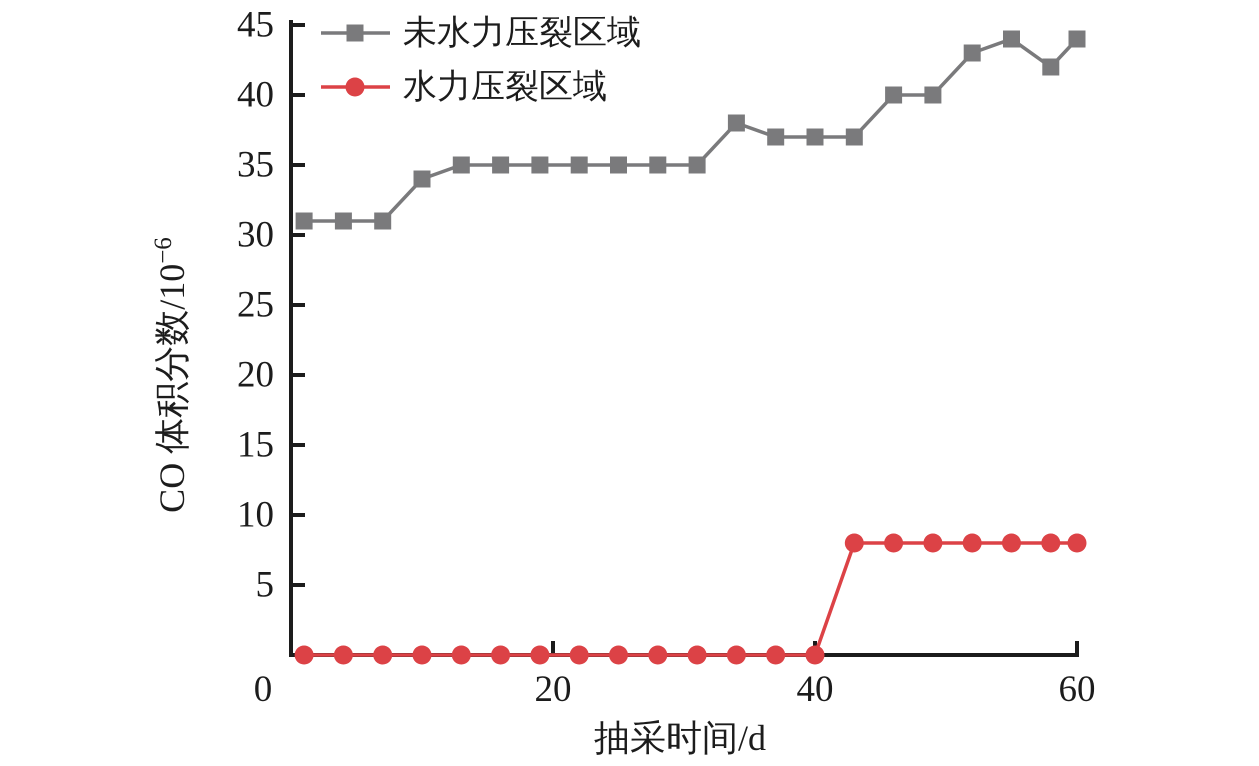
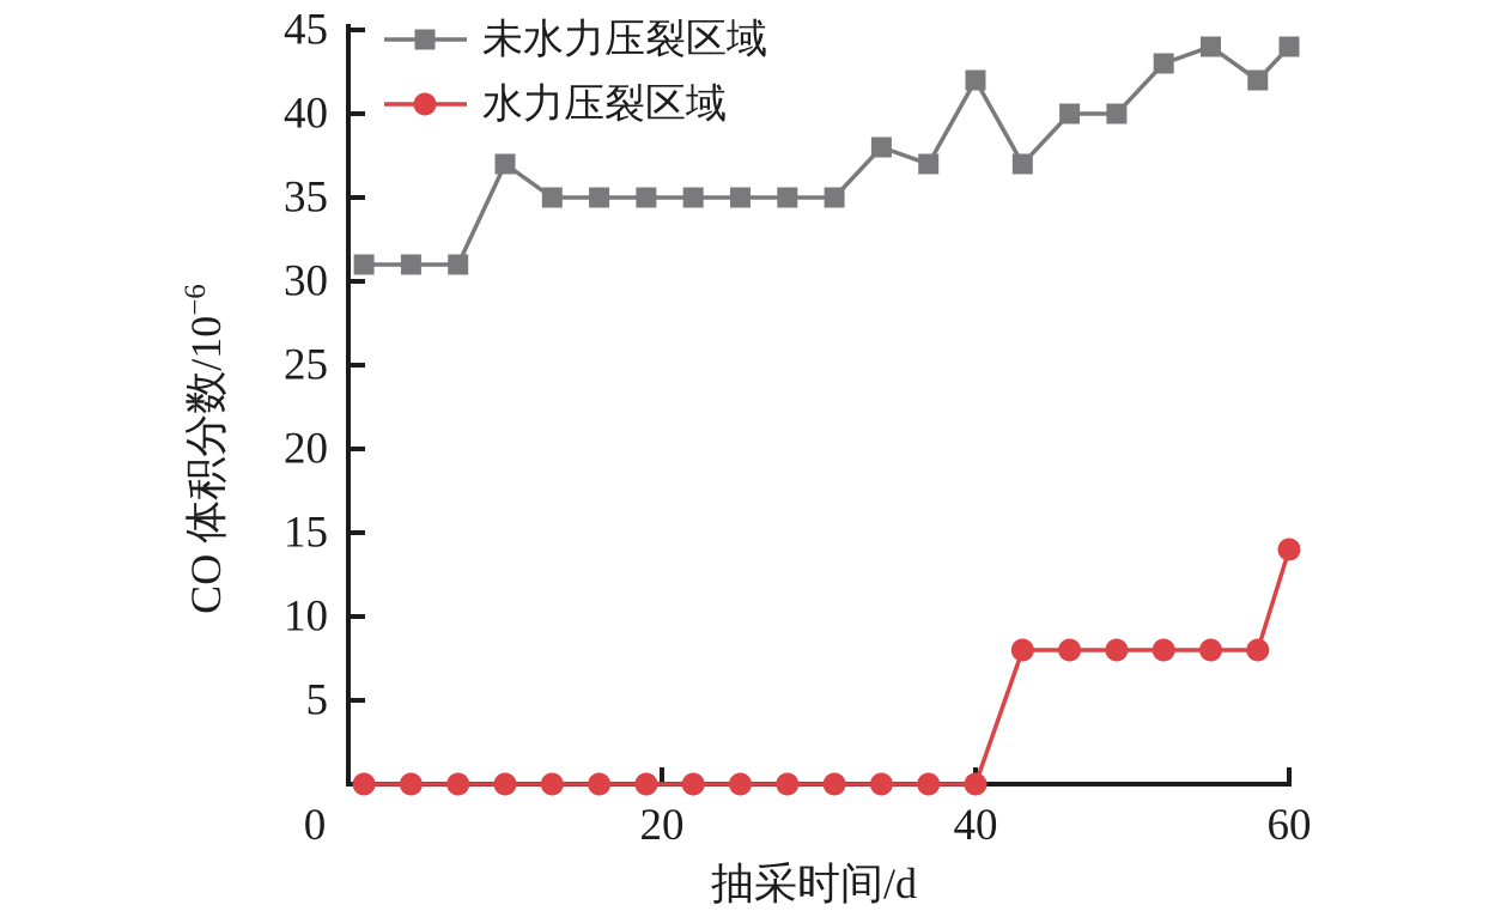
未水力压裂区域/10: 34 -> 37
未水力压裂区域/40: 37 -> 42
水力压裂区域/60: 8 -> 14
